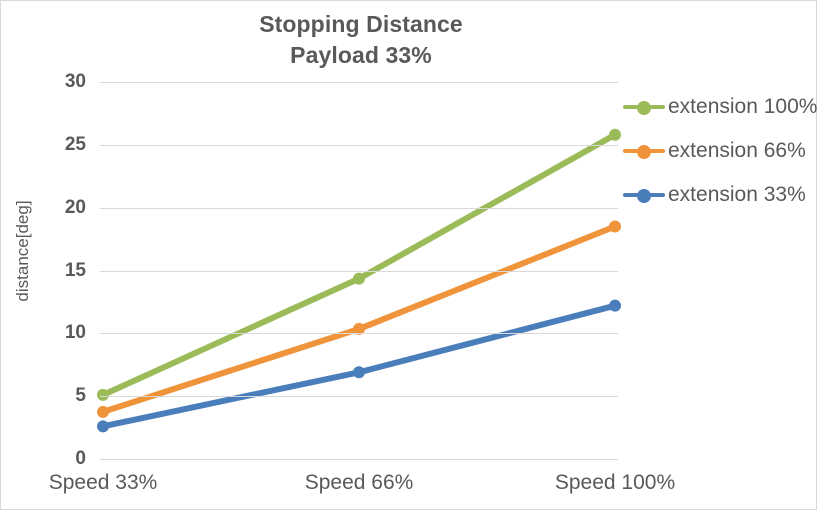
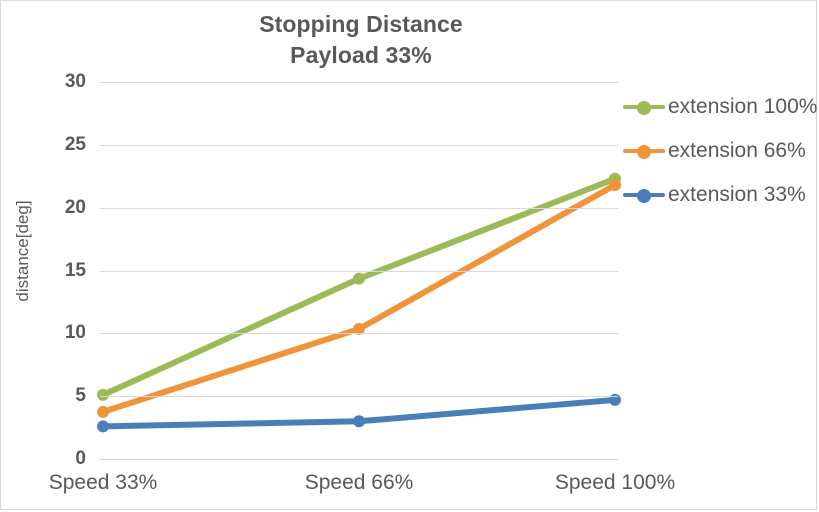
extension 33%/Speed 66%: 6.9 -> 3.0
extension 100%/Speed 100%: 25.8 -> 22.3
extension 66%/Speed 100%: 18.5 -> 21.8
extension 33%/Speed 100%: 12.2 -> 4.7
